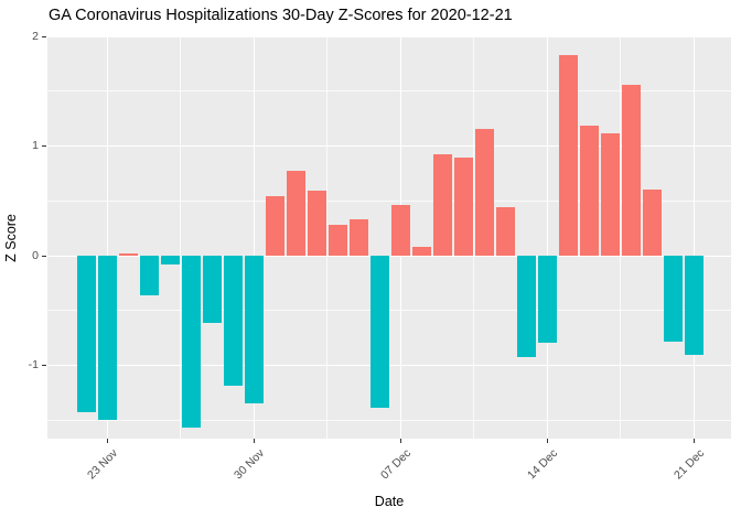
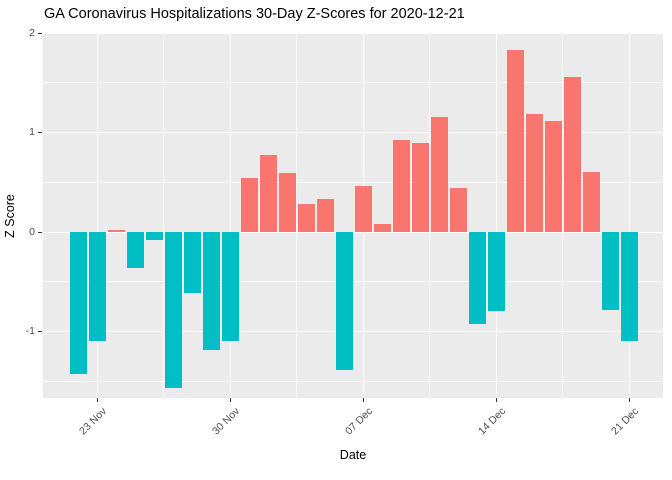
23 Nov: -1.5 -> -1.1
30 Nov: -1.4 -> -1.1
21 Dec: -0.9 -> -1.1
